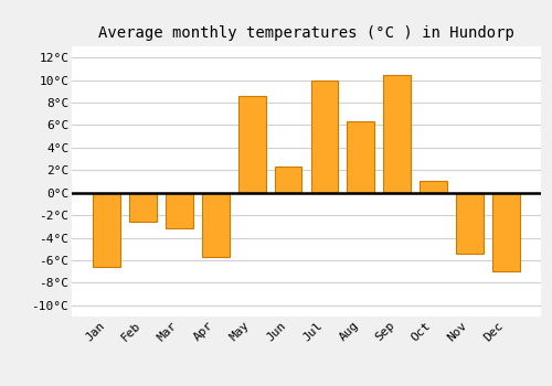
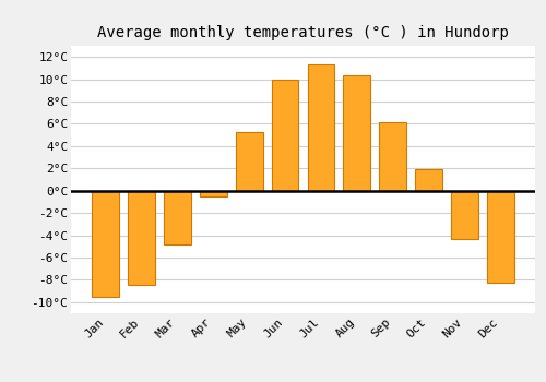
Jan: -6.6°C -> -9.5°C
Feb: -2.6°C -> -8.5°C
Mar: -3.2°C -> -4.8°C
Apr: -5.7°C -> -0.5°C
May: 8.6°C -> 5.3°C
Jun: 2.3°C -> 10.0°C
Jul: 10.0°C -> 11.3°C
Aug: 6.3°C -> 10.4°C
Sep: 10.5°C -> 6.1°C
Oct: 1.0°C -> 1.9°C
Nov: -5.4°C -> -4.3°C
Dec: -7.0°C -> -8.3°C
